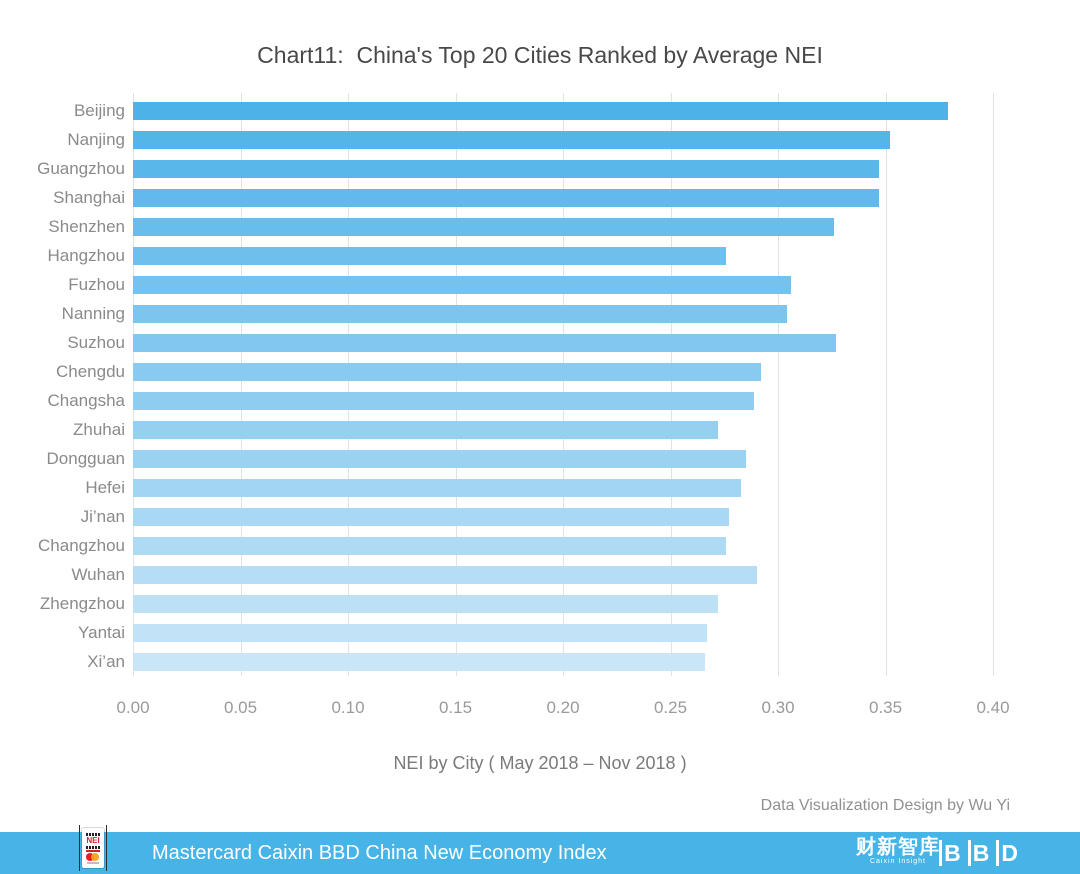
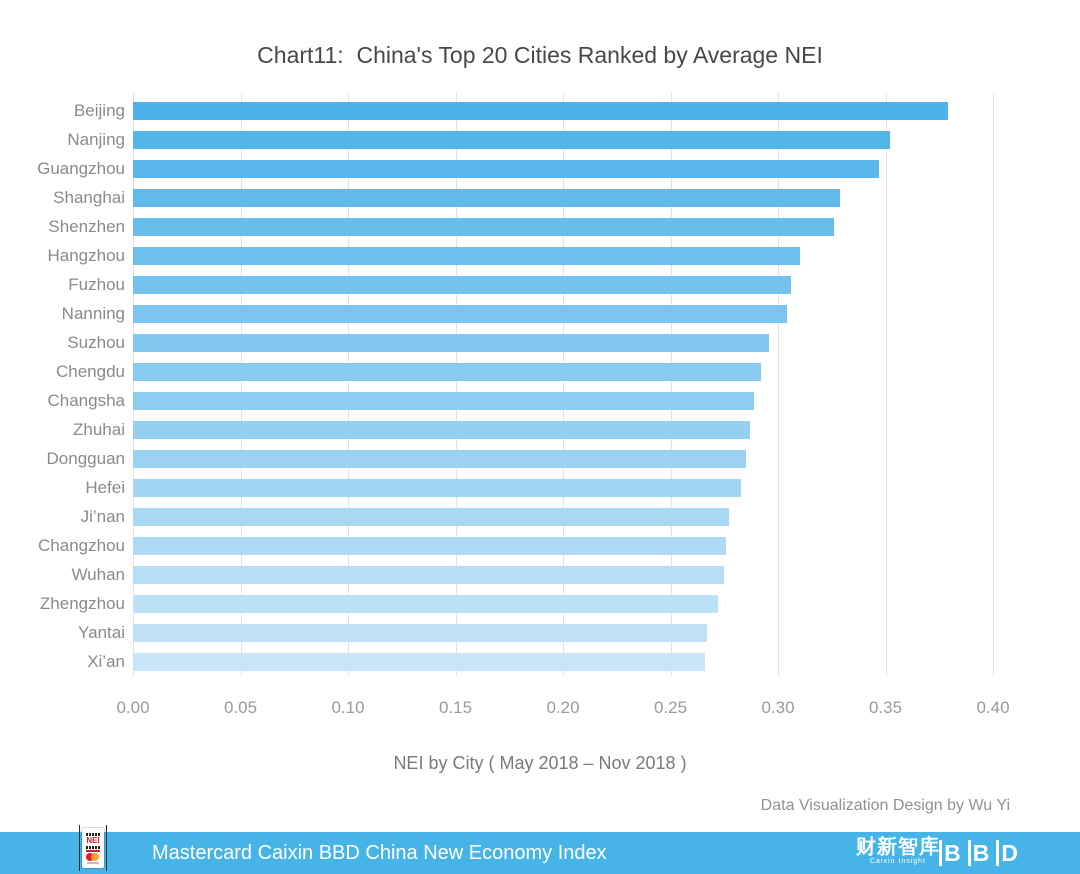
Shanghai: 0.347 -> 0.329
Hangzhou: 0.276 -> 0.310
Suzhou: 0.327 -> 0.296
Zhuhai: 0.272 -> 0.287
Wuhan: 0.290 -> 0.275
